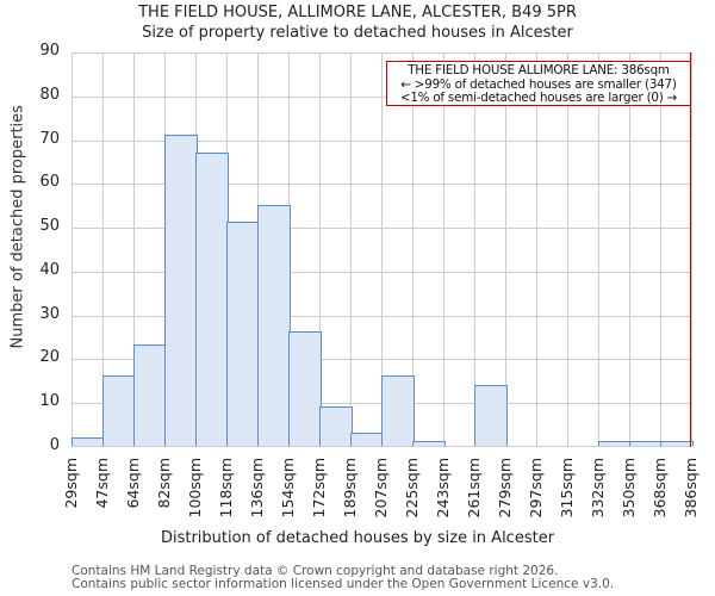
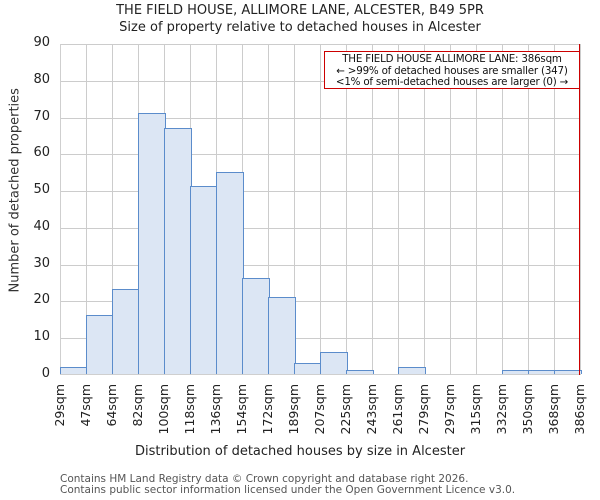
172sqm: 9 -> 21
207sqm: 16 -> 6
261sqm: 14 -> 2
